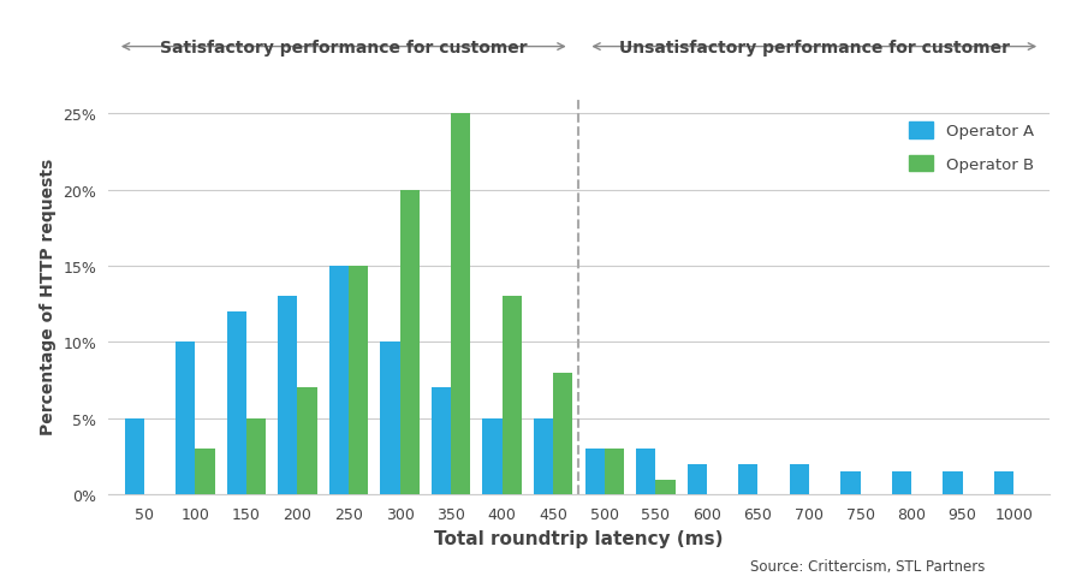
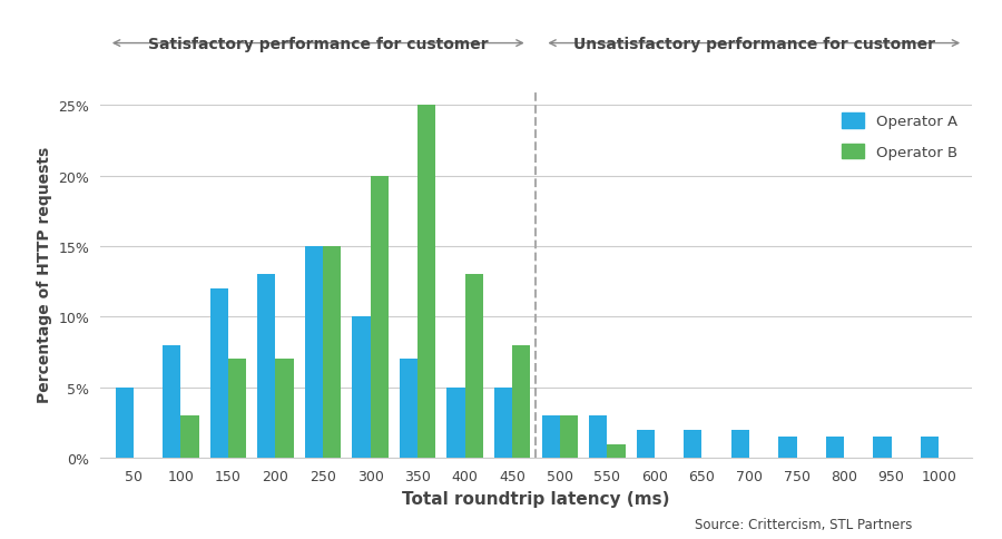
Operator A/100: 10.0% -> 8.0%
Operator B/150: 5% -> 7%
